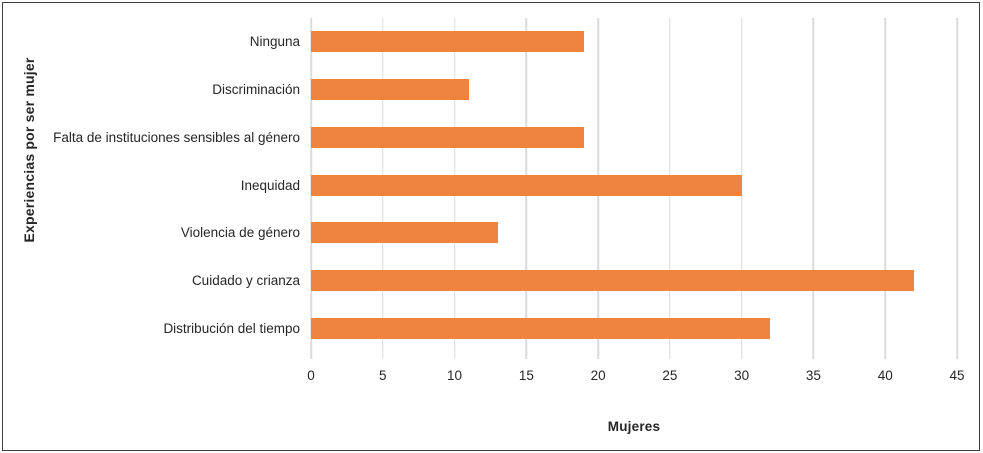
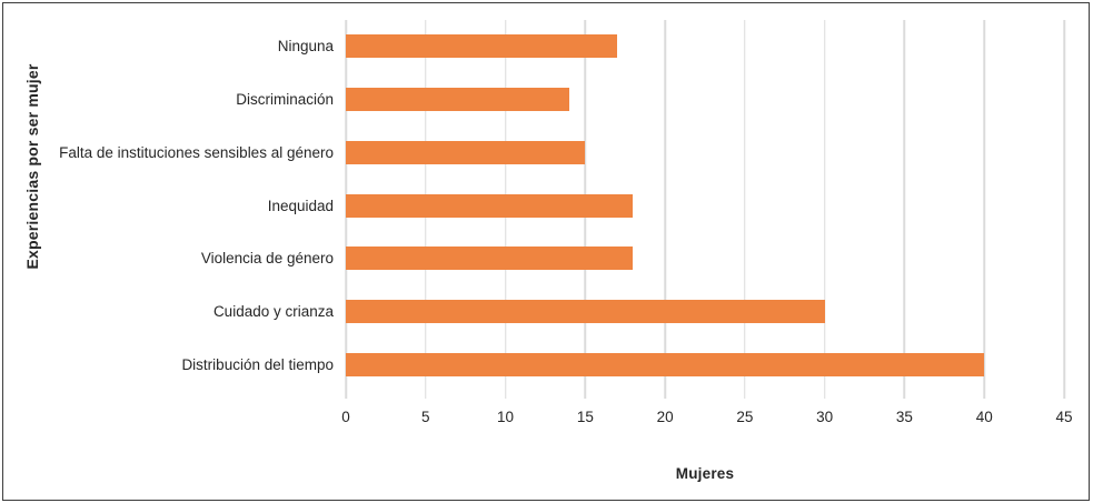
Ninguna: 19 -> 17
Discriminación: 11 -> 14
Falta de instituciones sensibles al género: 19 -> 15
Inequidad: 30 -> 18
Violencia de género: 13 -> 18
Cuidado y crianza: 42 -> 30
Distribución del tiempo: 32 -> 40
